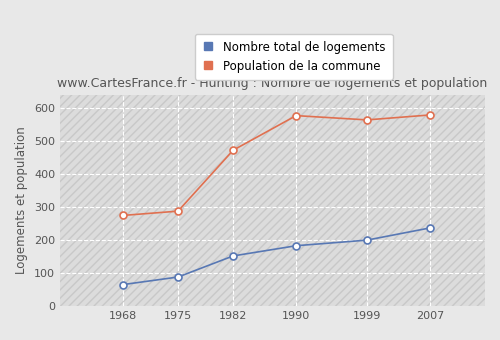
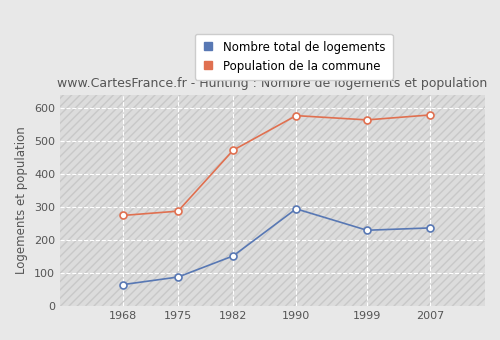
Nombre total de logements/1990: 183 -> 295
Nombre total de logements/1999: 200 -> 230
